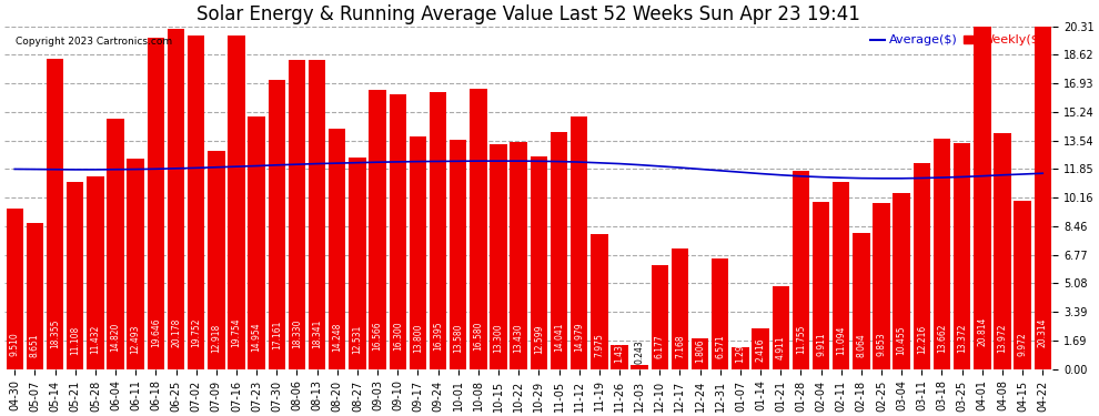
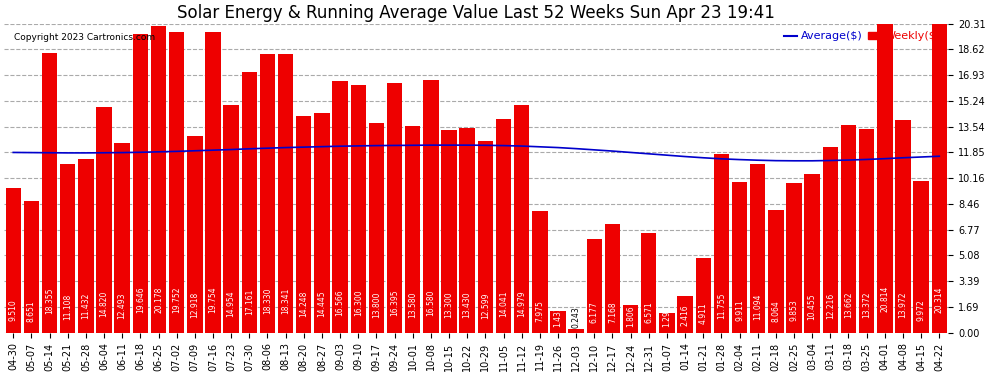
Weekly($)/08-27: 12.531 -> 14.445
